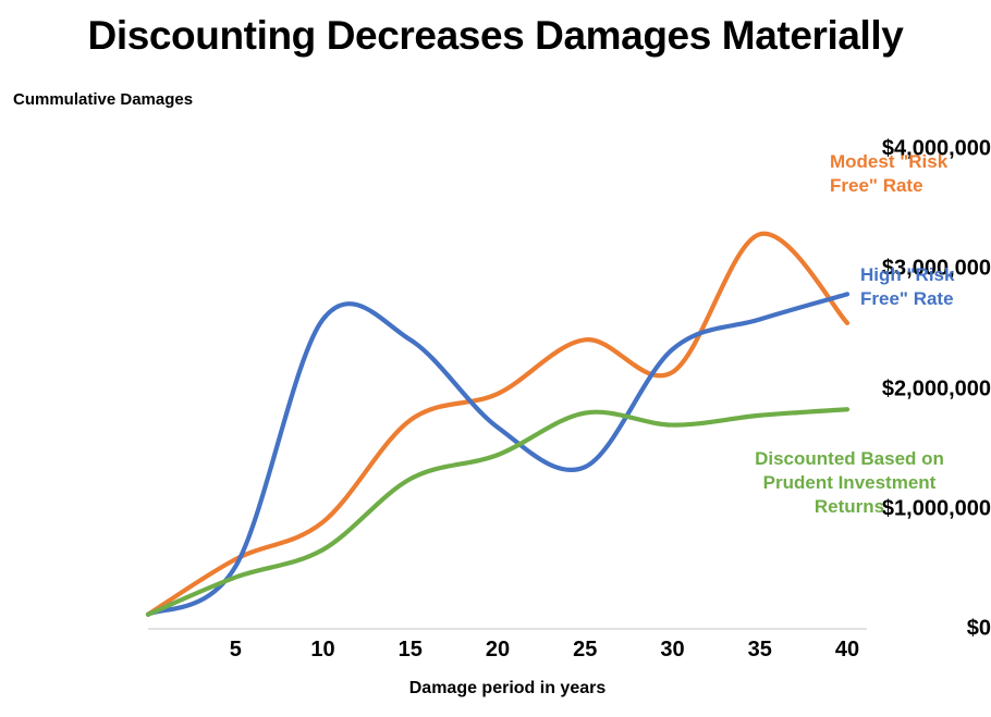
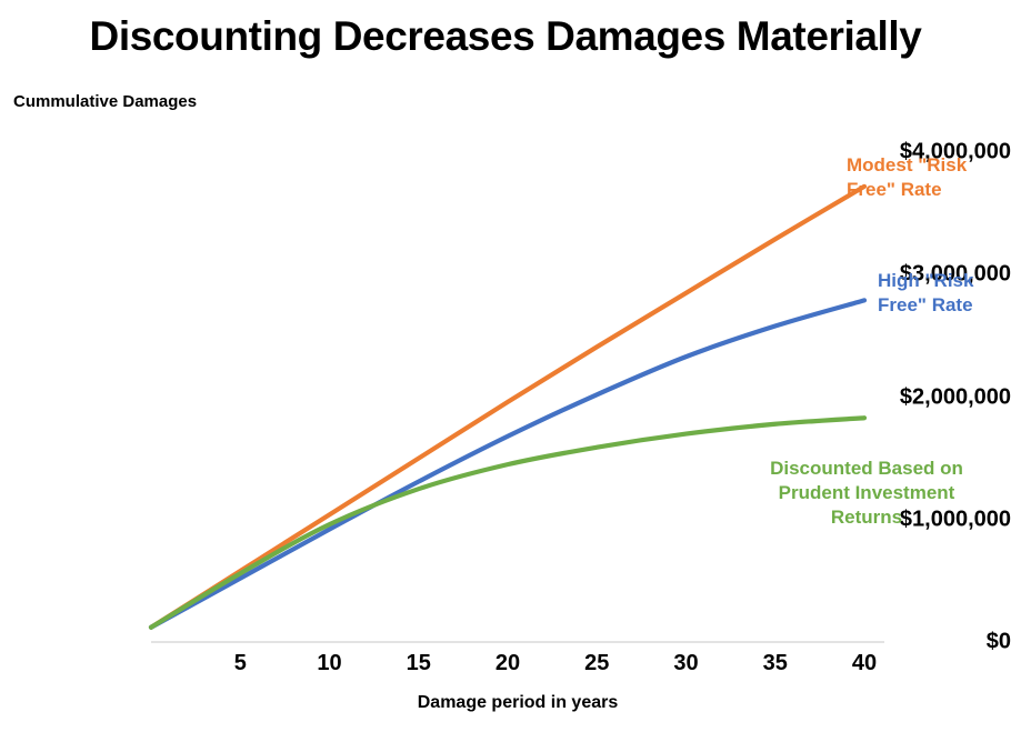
Discounted Based on Prudent Investment Returns/5: $430000 -> $560000
Modest "Risk Free" Rate/10: $890000 -> $1040000
High "Risk Free" Rate/10: $2580000 -> $920000
Discounted Based on Prudent Investment Returns/10: $660000 -> $960000
Modest "Risk Free" Rate/15: $1740000 -> $1500000
High "Risk Free" Rate/15: $2410000 -> $1310000
High "Risk Free" Rate/25: $1350000 -> $2020000
Discounted Based on Prudent Investment Returns/25: $1800000 -> $1590000
Modest "Risk Free" Rate/30: $2140000 -> $2850000
Modest "Risk Free" Rate/40: $2550000 -> $3720000
